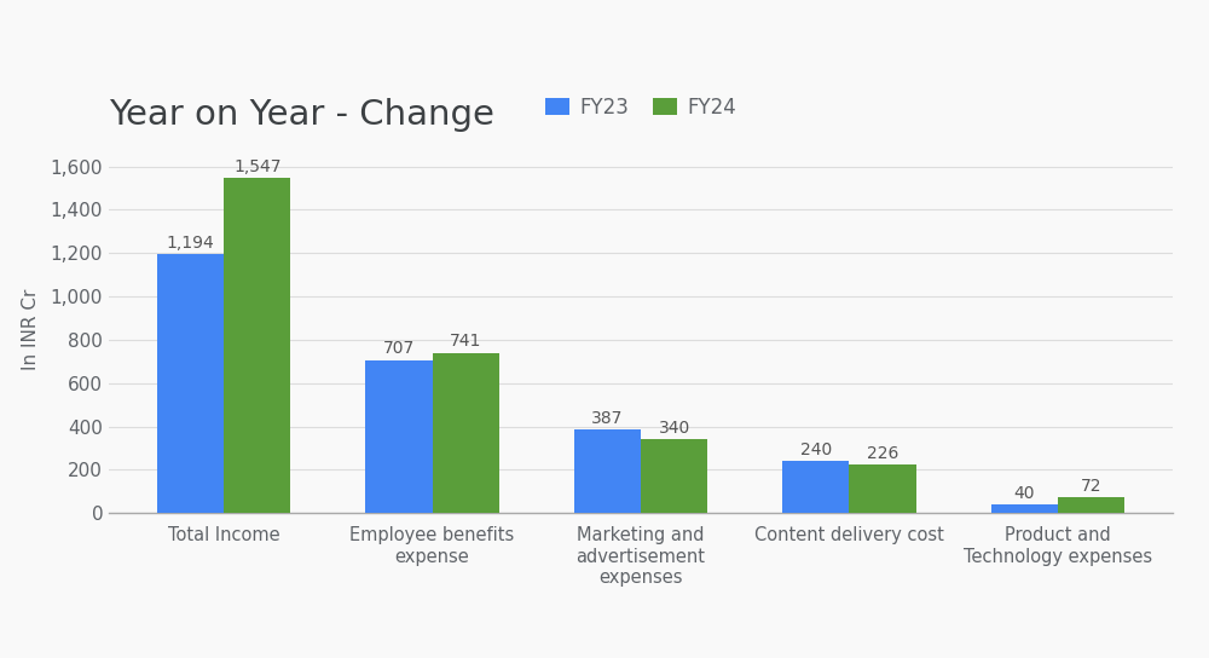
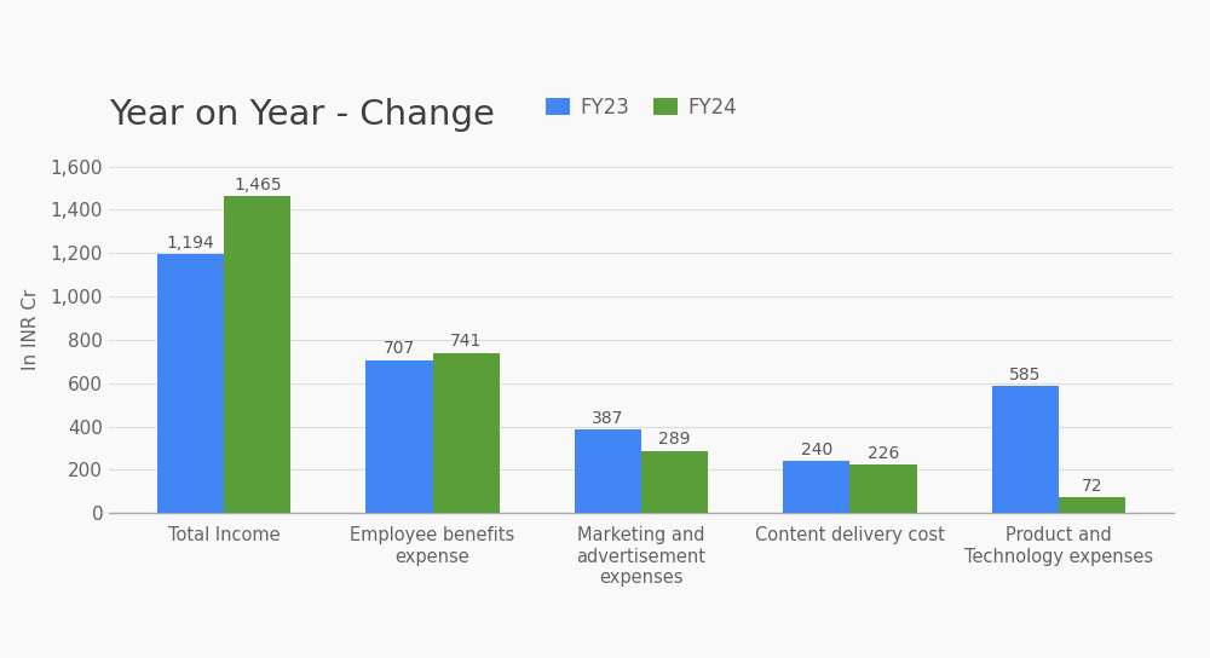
FY24/Total Income: 1,547 -> 1,465
FY24/Marketing and advertisement expenses: 340 -> 289
FY23/Product and Technology expenses: 40 -> 585
